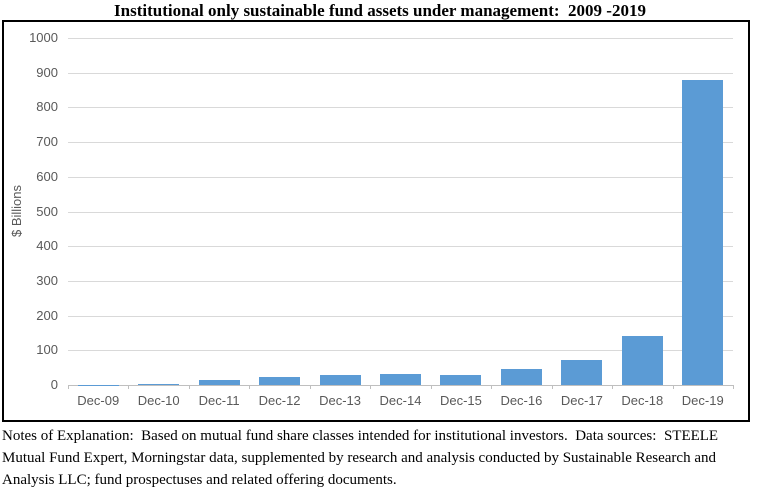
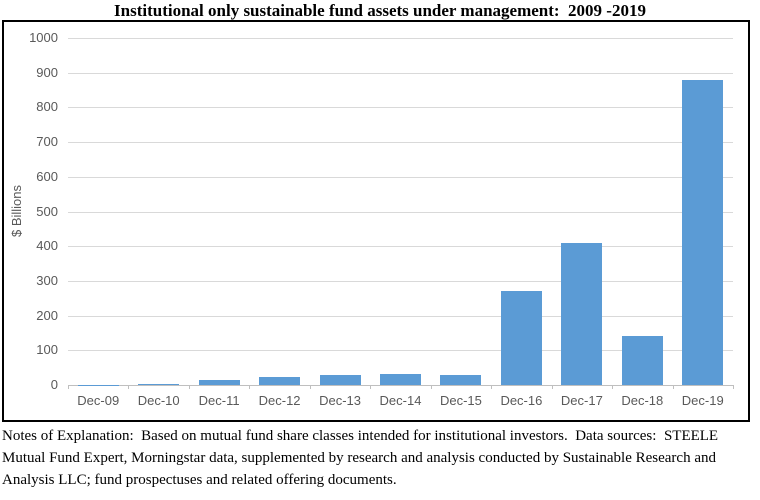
Dec-16: 50 -> 270
Dec-17: 70 -> 410
